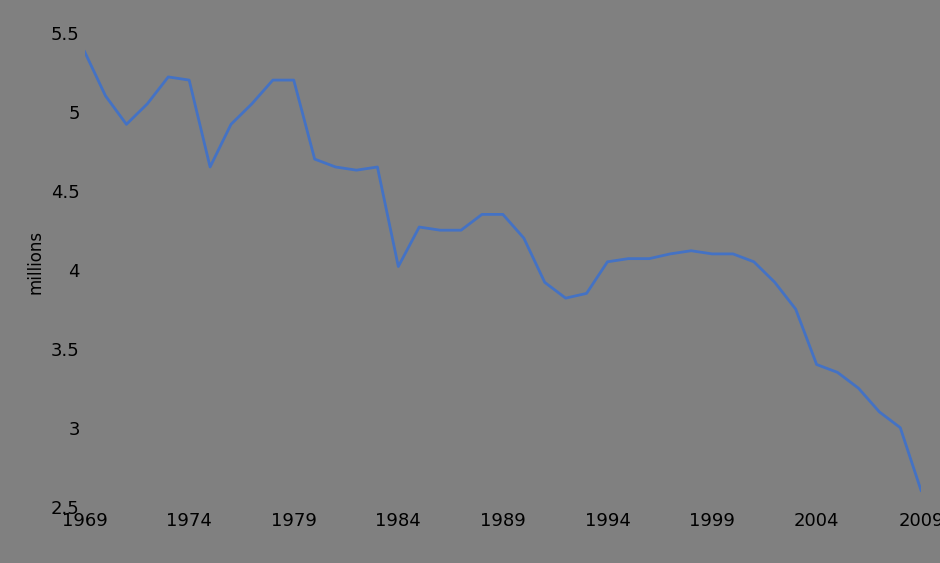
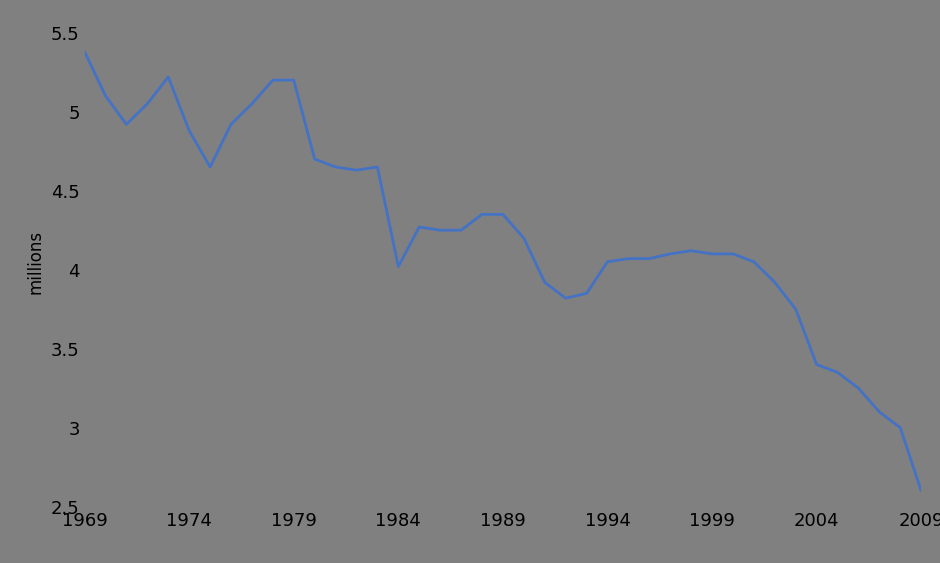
1974: 5.20 -> 4.88
